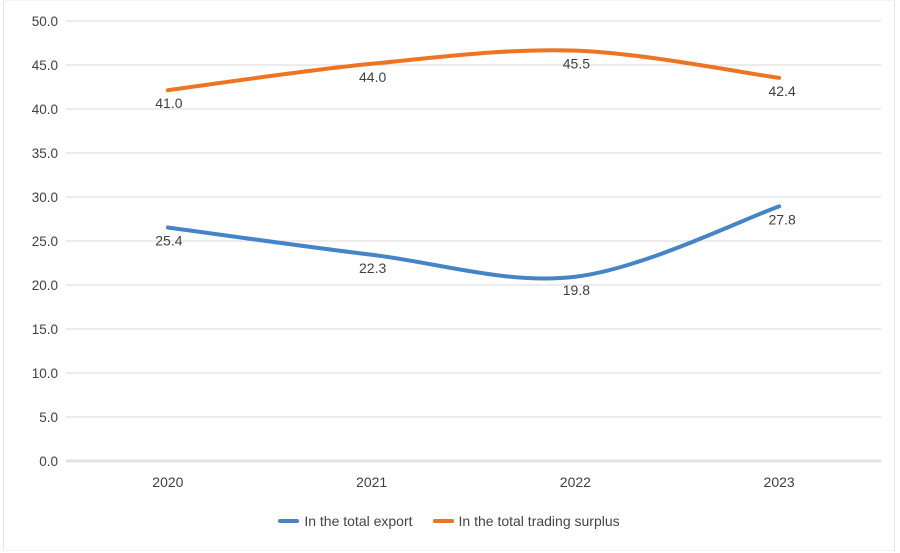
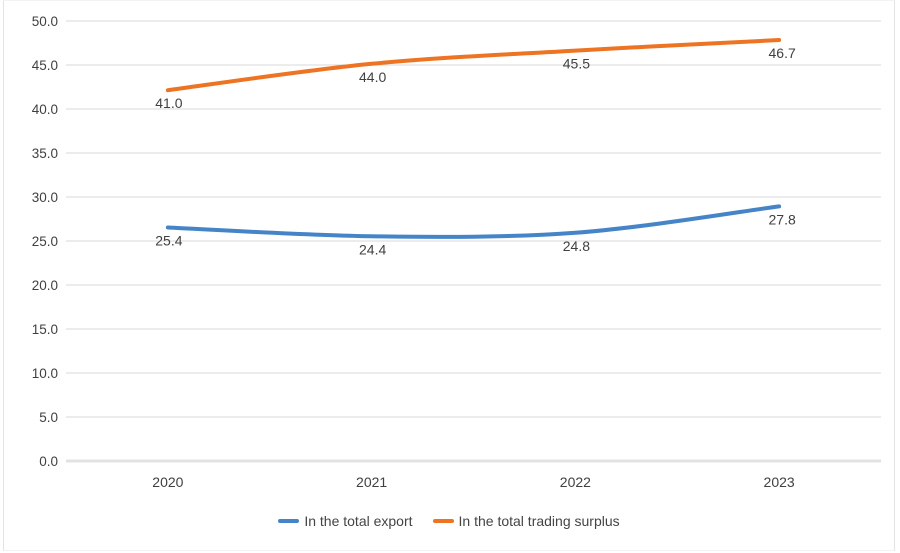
In the total export/2021: 22.3 -> 24.4
In the total export/2022: 19.8 -> 24.8
In the total trading surplus/2023: 42.4 -> 46.7
